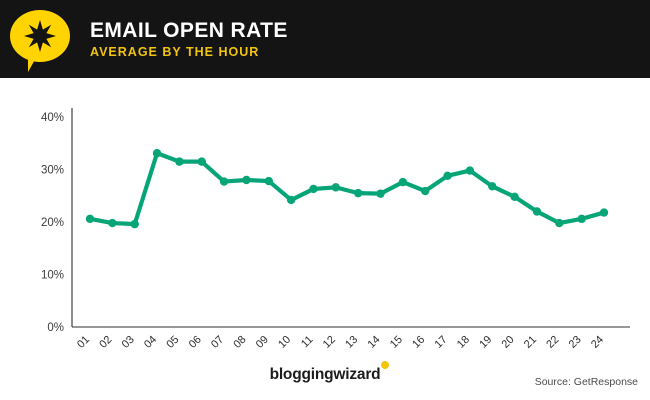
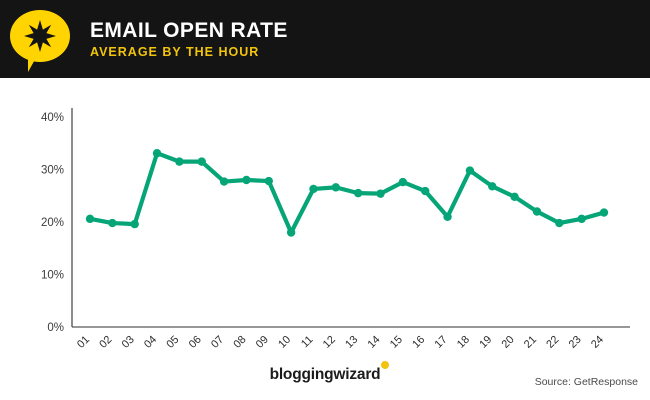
10: 24% -> 18%
17: 29% -> 21%
